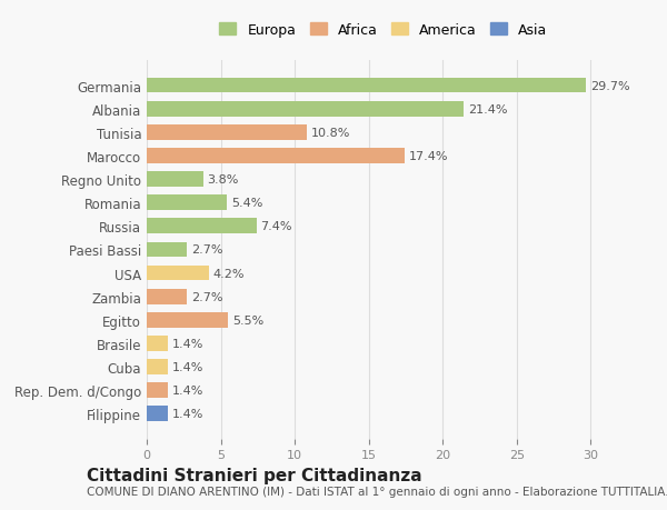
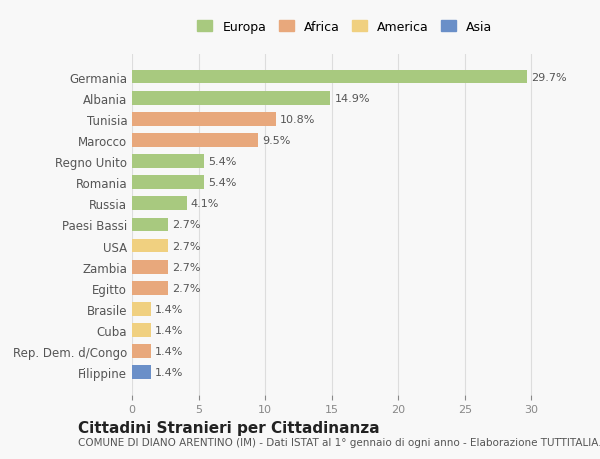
Albania: 21.4% -> 14.9%
Marocco: 17.4% -> 9.5%
Regno Unito: 3.8% -> 5.4%
Russia: 7.4% -> 4.1%
USA: 4.2% -> 2.7%
Egitto: 5.5% -> 2.7%
